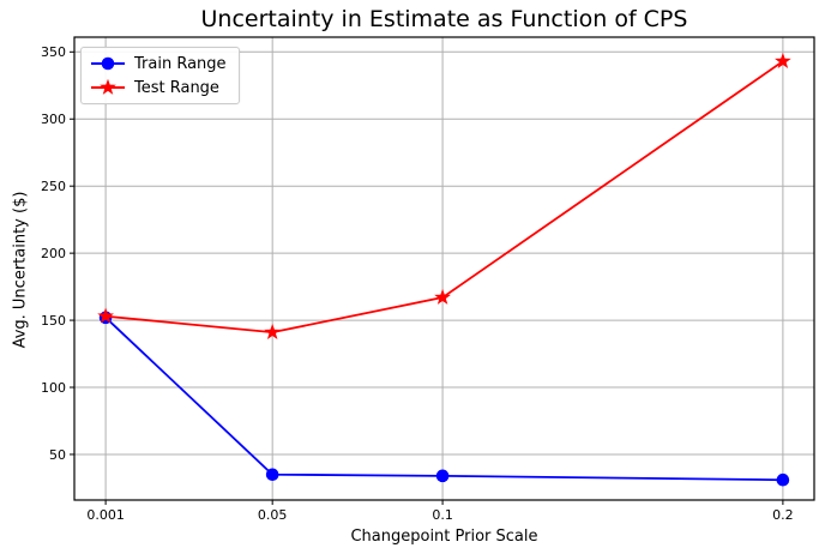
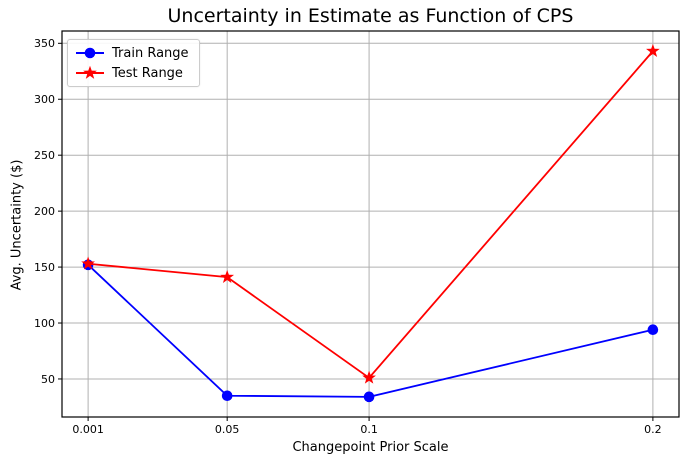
Test Range/0.1: 167 -> 51
Train Range/0.2: 31 -> 94
